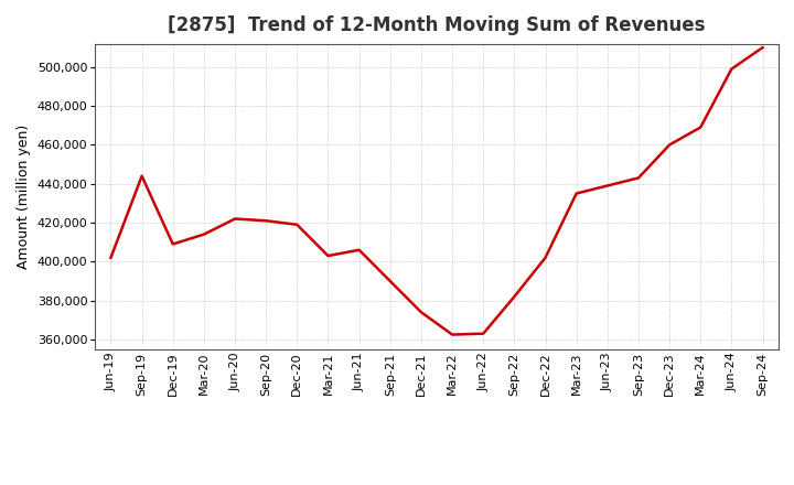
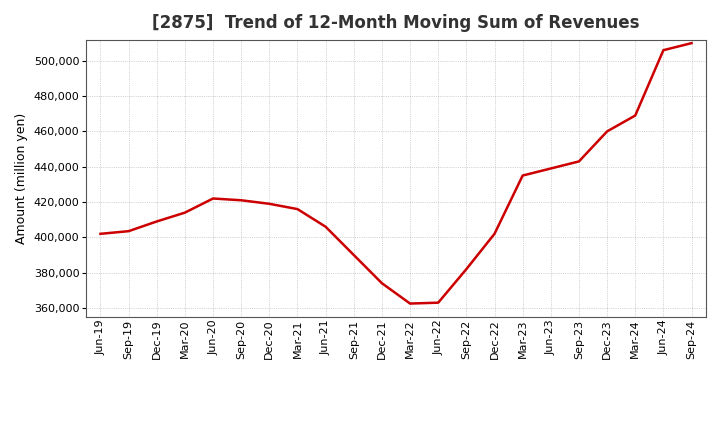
Sep-19: 444,000 -> 404,000
Mar-21: 403,000 -> 416,000
Jun-24: 499,000 -> 506,000
